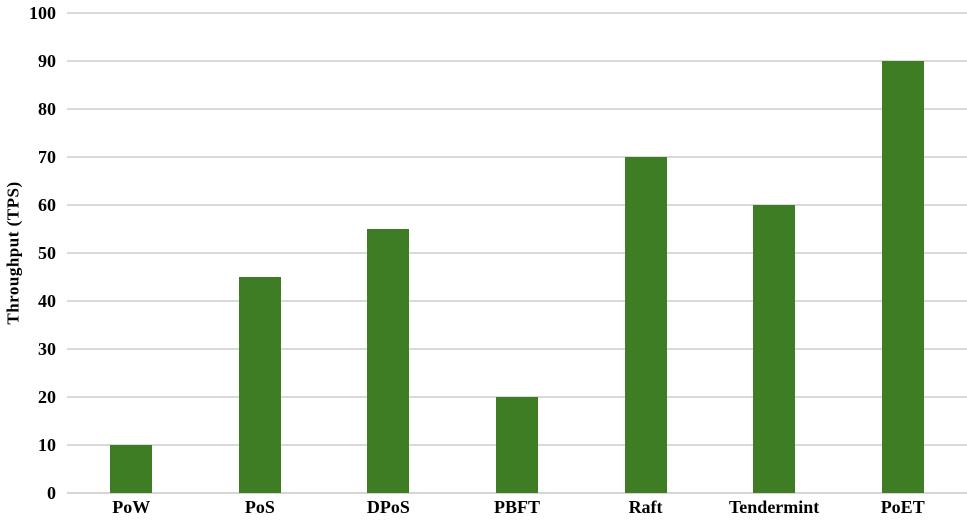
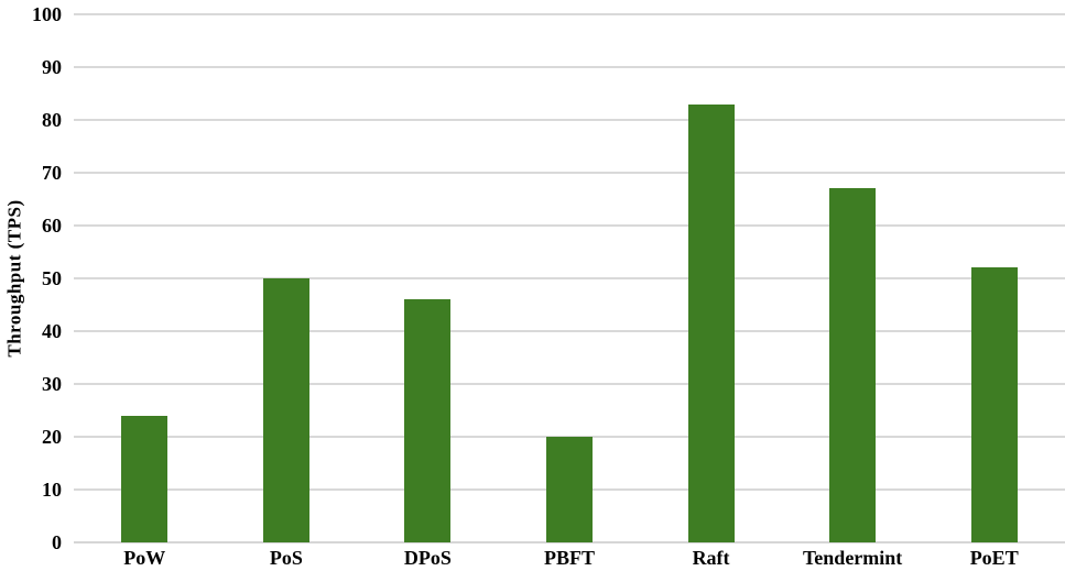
PoW: 10 -> 24
PoS: 45 -> 50
DPoS: 55 -> 46
Raft: 70 -> 83
Tendermint: 60 -> 67
PoET: 90 -> 52
